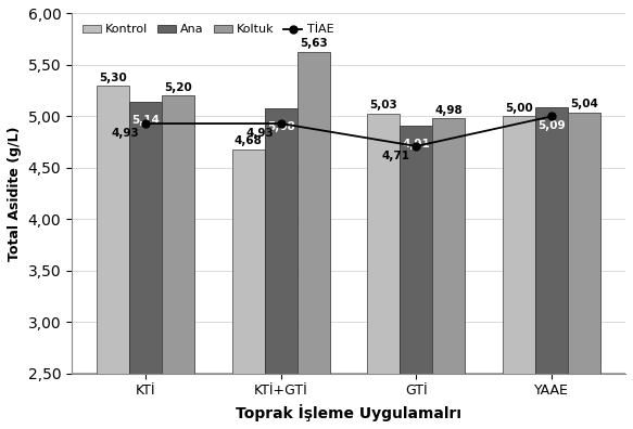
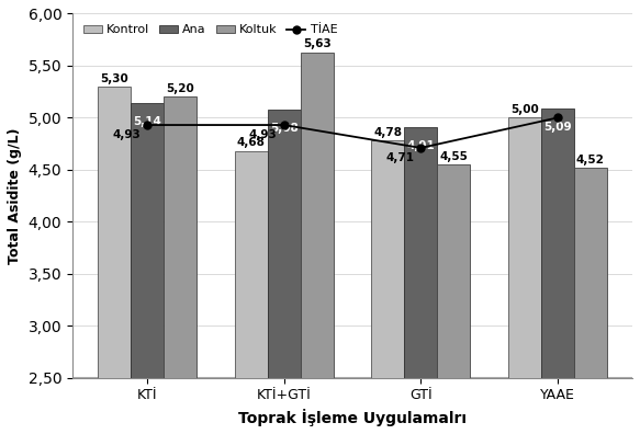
Kontrol/GTİ: 5,03 -> 4,78
Koltuk/GTİ: 4,98 -> 4,55
Koltuk/YAAE: 5,04 -> 4,52
